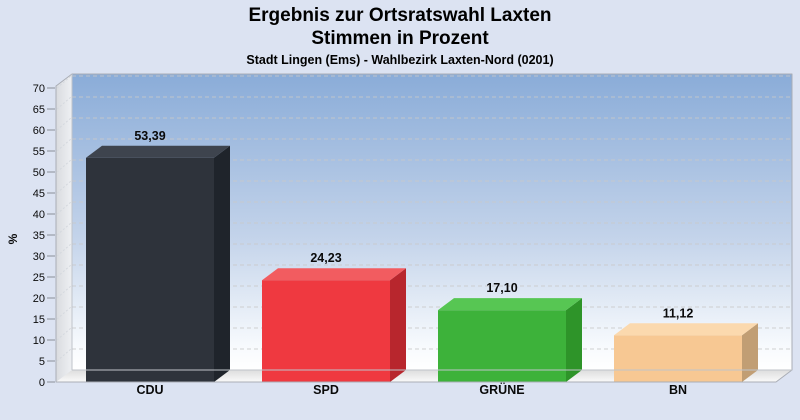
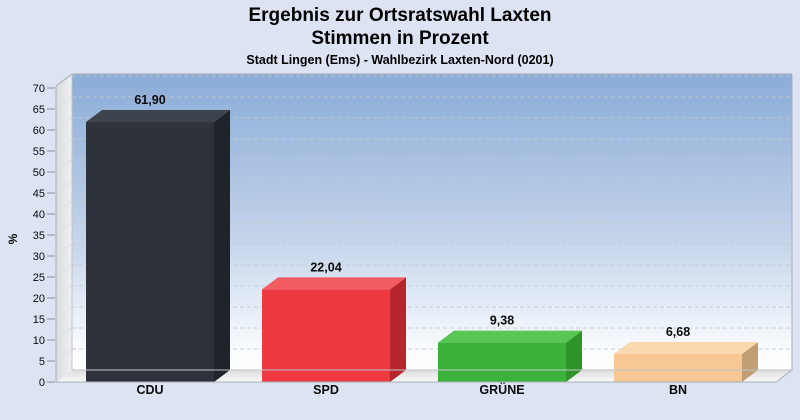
CDU: 53,39 -> 61,90
SPD: 24,23 -> 22,04
GRÜNE: 17,10 -> 9,38
BN: 11,12 -> 6,68
